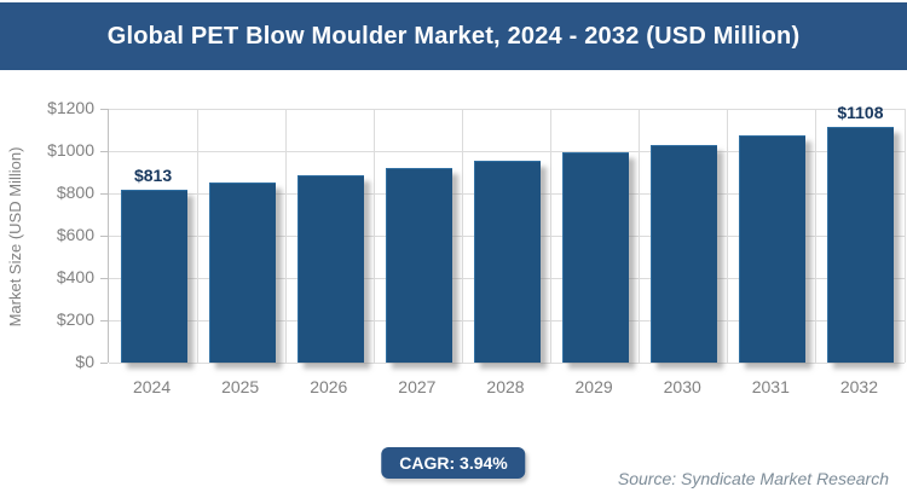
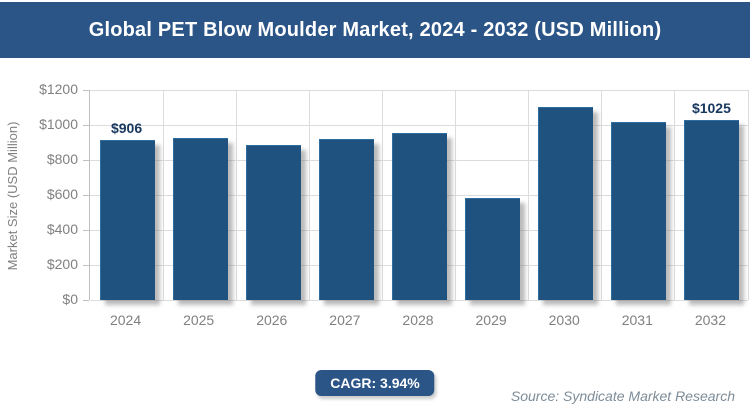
2024: $813 -> $906
2025: $840 -> $920
2029: $990 -> $580
2030: $1020 -> $1100
2031: $1070 -> $1010
2032: $1108 -> $1025
